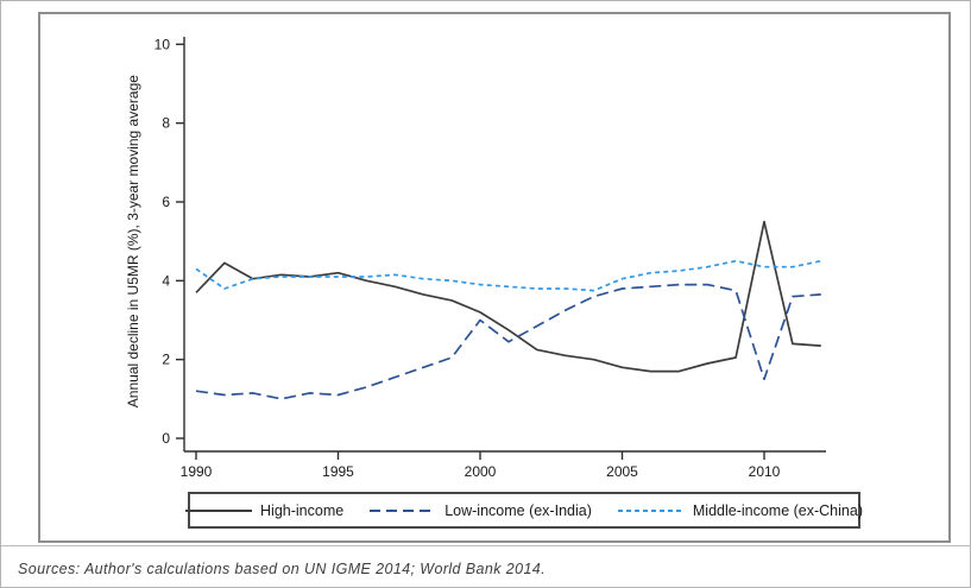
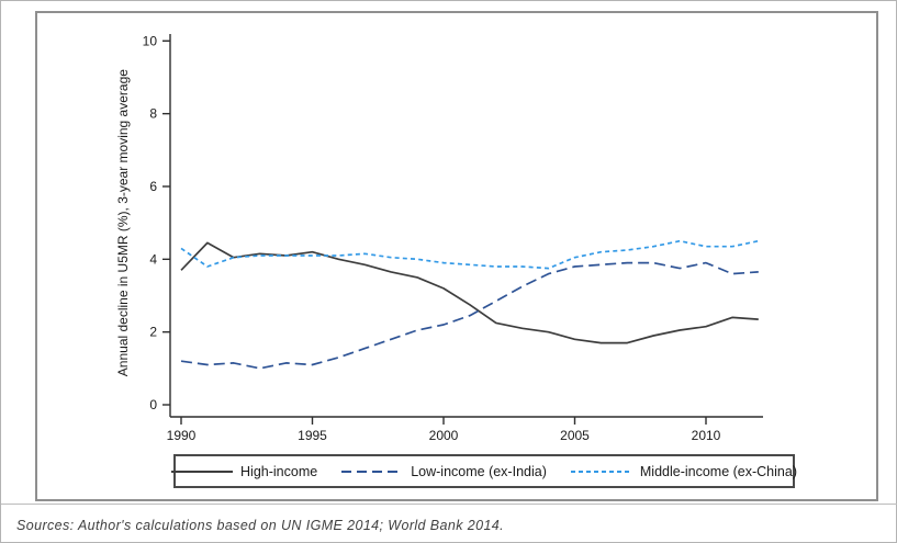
Low-income (ex-India)/2000: 3.0 -> 2.2
High-income/2010: 5.5 -> 2.1
Low-income (ex-India)/2010: 1.5 -> 3.9
